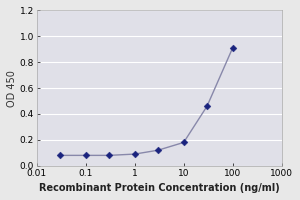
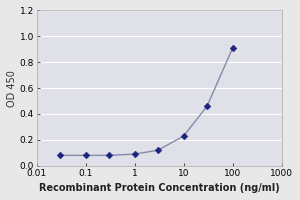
10: 0.18 -> 0.23
